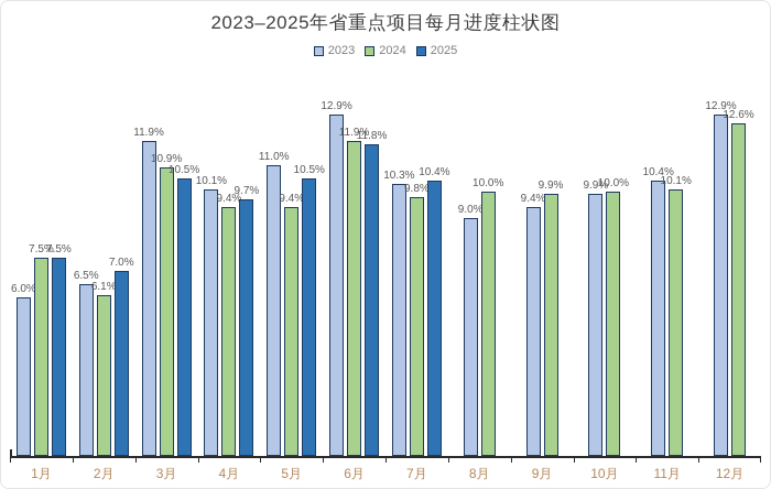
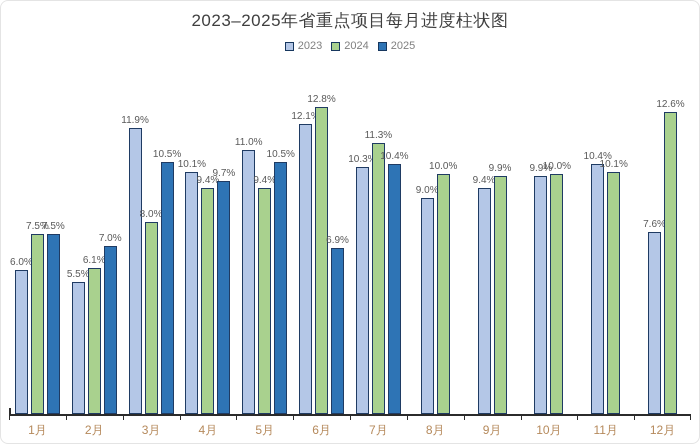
2023/2月: 6.5% -> 5.5%
2024/3月: 10.9% -> 8.0%
2023/6月: 12.9% -> 12.1%
2024/6月: 11.9% -> 12.8%
2025/6月: 11.8% -> 6.9%
2024/7月: 9.8% -> 11.3%
2023/12月: 12.9% -> 7.6%
